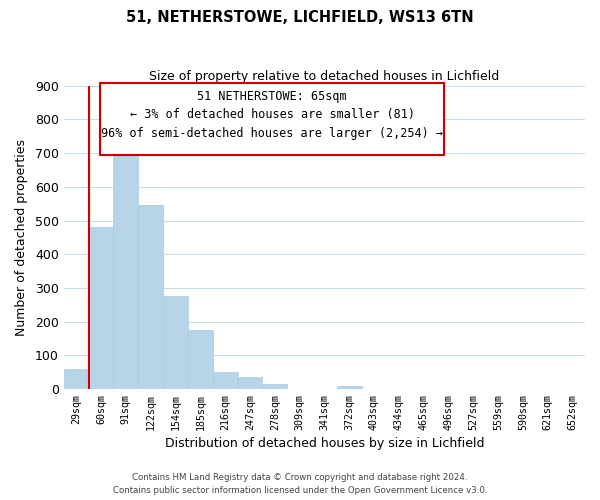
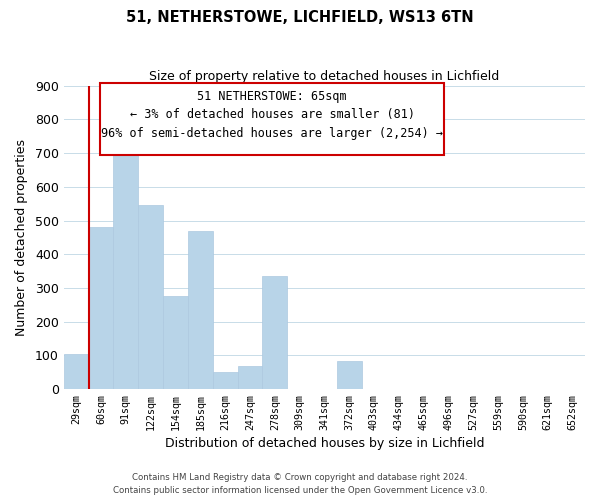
29sqm: 60 -> 105
185sqm: 175 -> 470
247sqm: 35 -> 70
278sqm: 15 -> 335
372sqm: 8 -> 85
